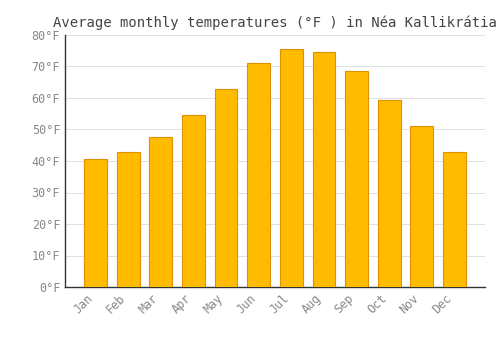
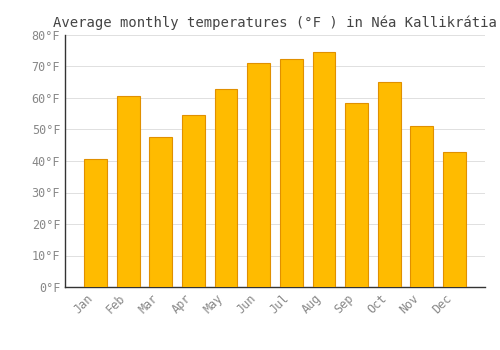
Feb: 43.0°F -> 60.5°F
Jul: 75.5°F -> 72.5°F
Sep: 68.5°F -> 58.5°F
Oct: 59.5°F -> 65.0°F
